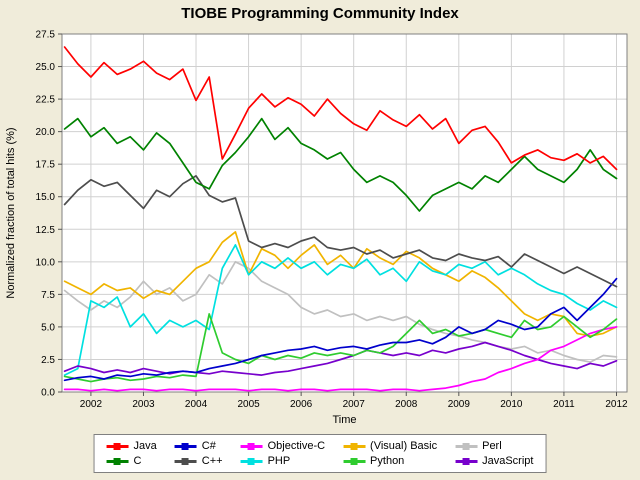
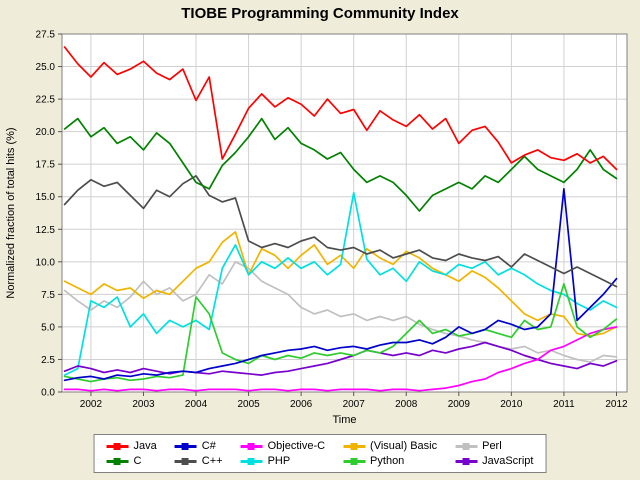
Python/2004: 1.2 -> 7.3
PHP/2007: 9.5 -> 15.3
Java/2007: 20.6 -> 21.7
Python/2011: 5.8 -> 8.3
C#/2011: 6.5 -> 15.6
